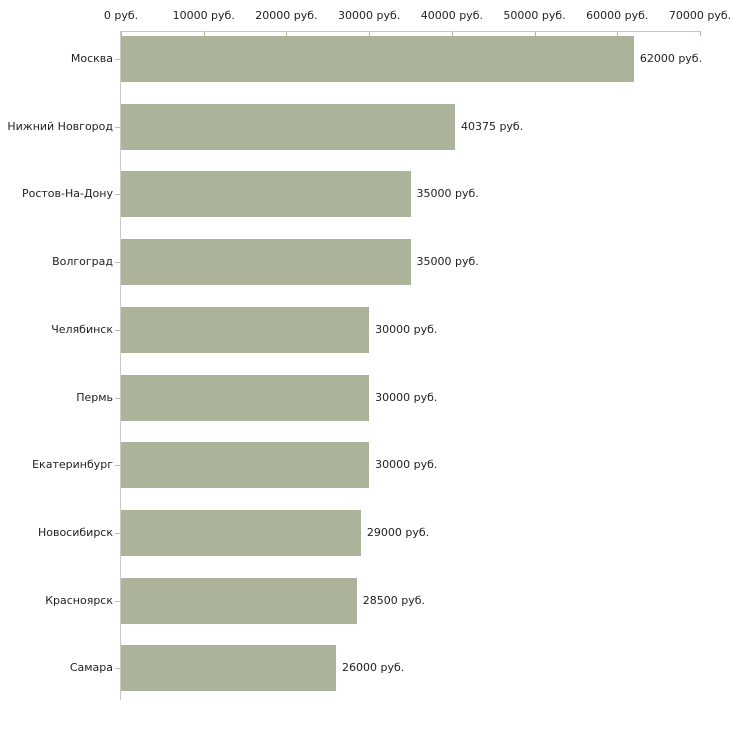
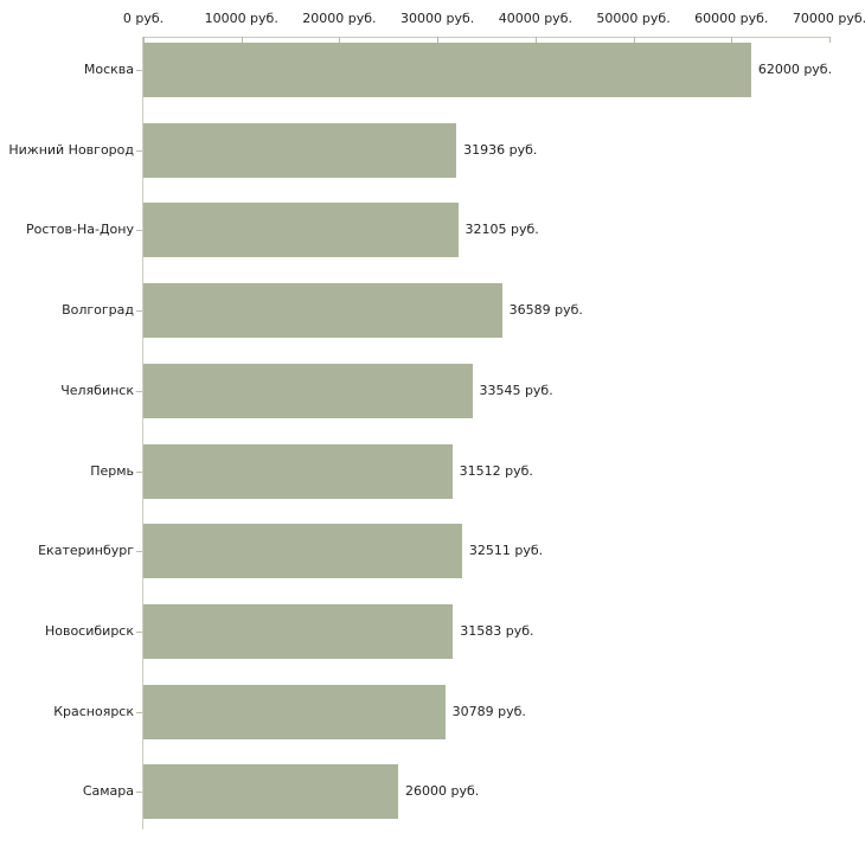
Нижний Новгород: 40375 -> 31936
Ростов-На-Дону: 35000 -> 32105
Волгоград: 35000 -> 36589
Челябинск: 30000 -> 33545
Пермь: 30000 -> 31512
Екатеринбург: 30000 -> 32511
Новосибирск: 29000 -> 31583
Красноярск: 28500 -> 30789
